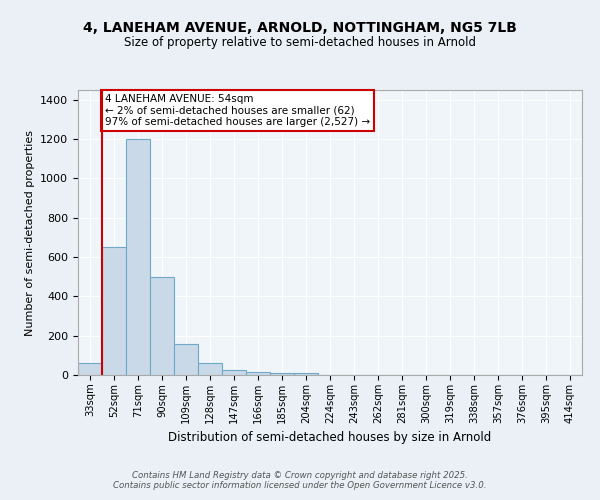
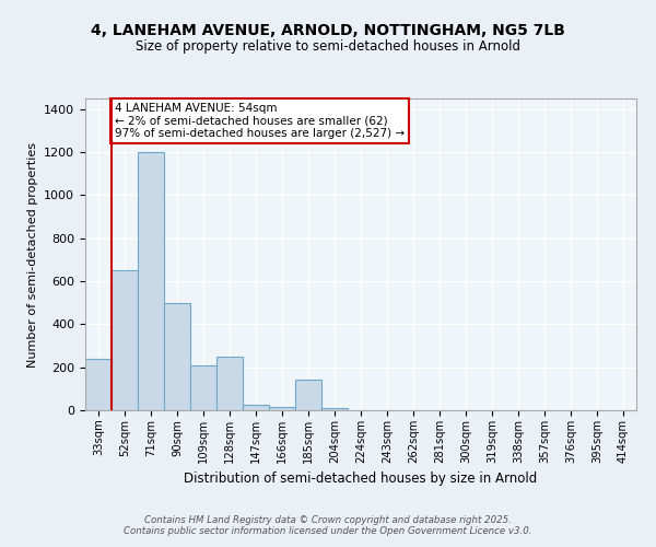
33sqm: 60 -> 240
109sqm: 160 -> 210
128sqm: 60 -> 250
185sqm: 10 -> 140
